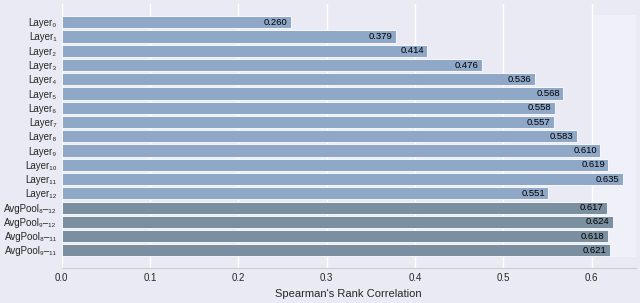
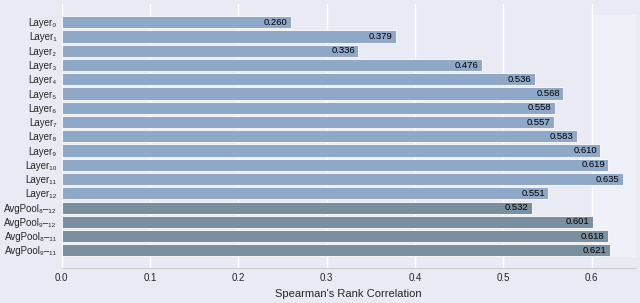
Layer₂: 0.414 -> 0.336
AvgPool₈–₁₂: 0.617 -> 0.532
AvgPool₉–₁₂: 0.624 -> 0.601
